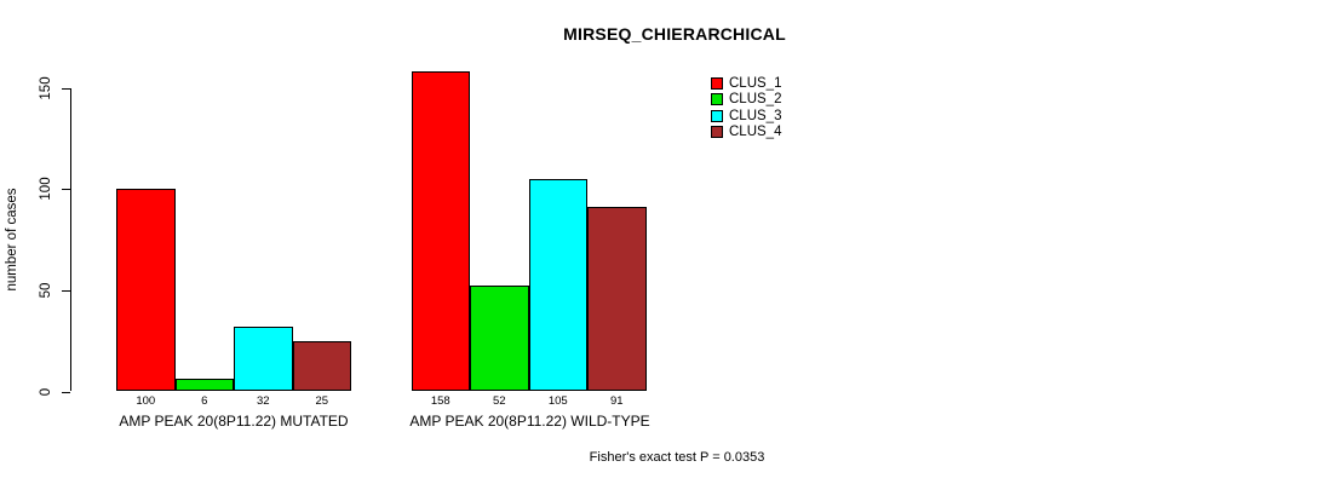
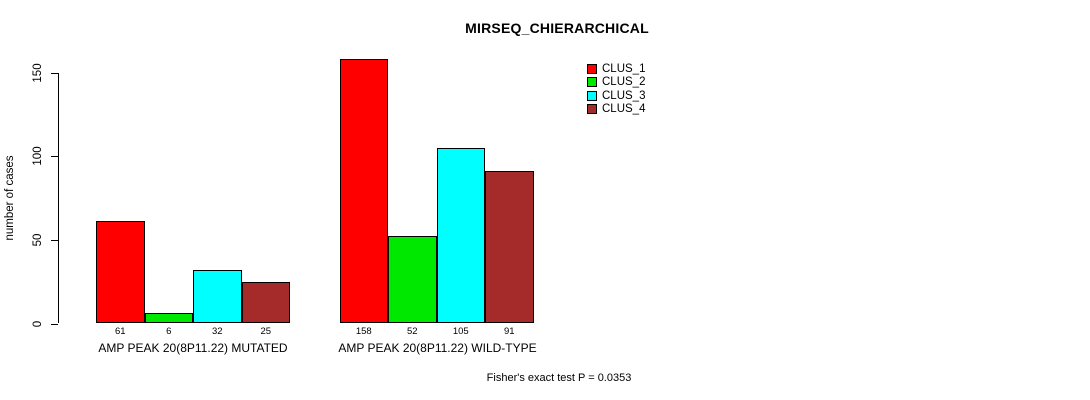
CLUS_1/AMP PEAK 20(8P11.22) MUTATED: 100 -> 61
